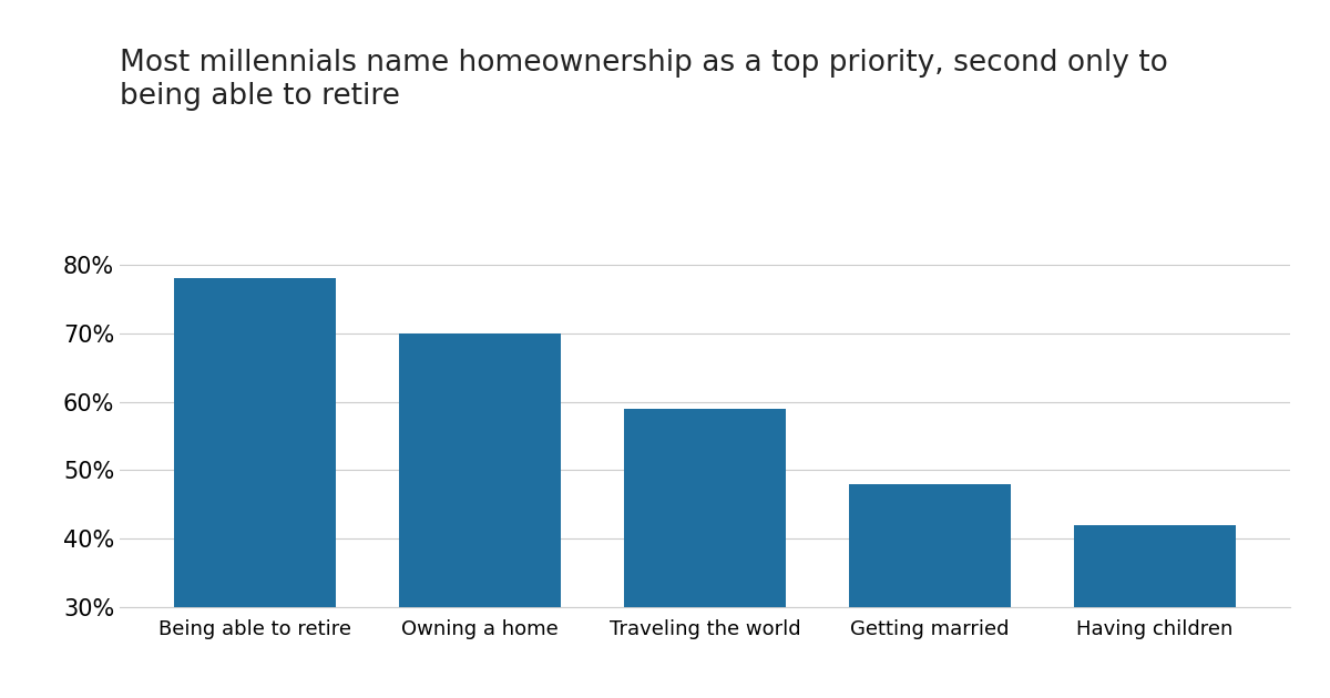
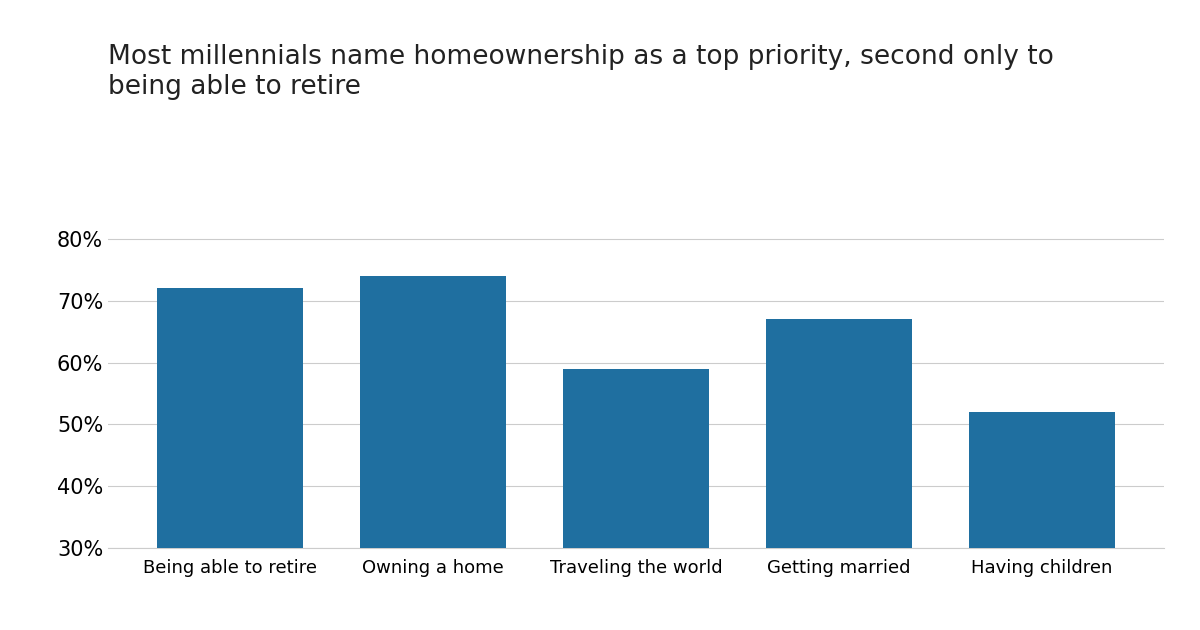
Being able to retire: 78% -> 72%
Owning a home: 70% -> 74%
Getting married: 48% -> 67%
Having children: 42% -> 52%
